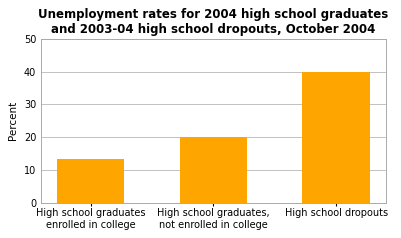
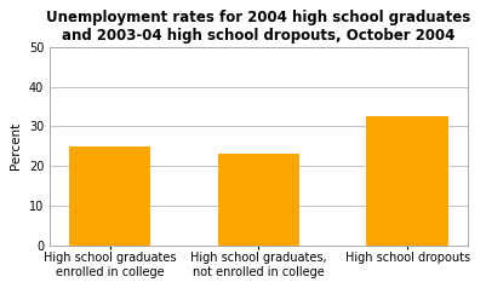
High school graduates enrolled in college: 13.2 -> 25.0
High school graduates, not enrolled in college: 19.9 -> 23.0
High school dropouts: 39.9 -> 32.5
